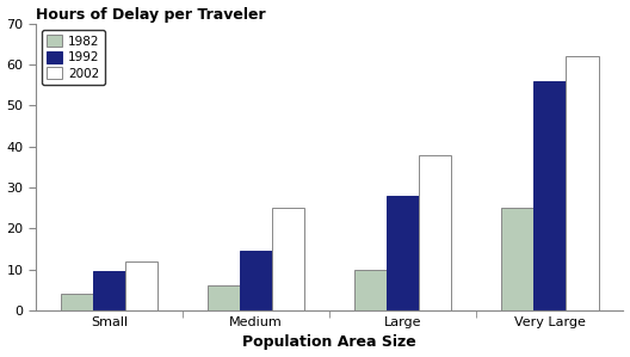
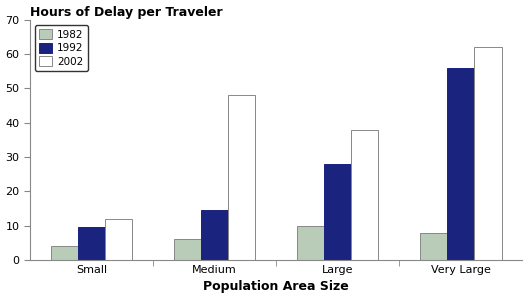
2002/Medium: 25 -> 48
1982/Very Large: 25 -> 8
